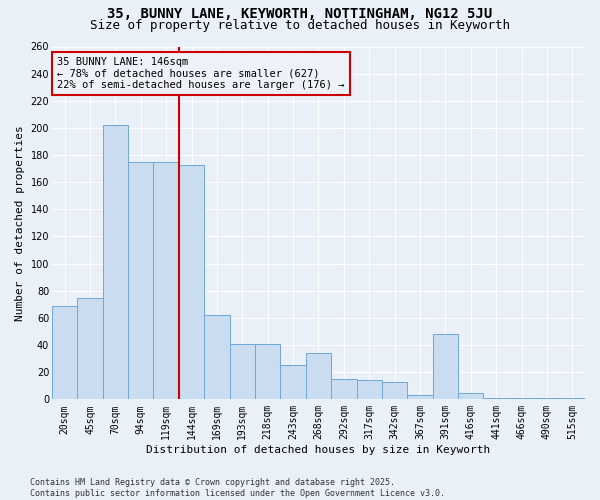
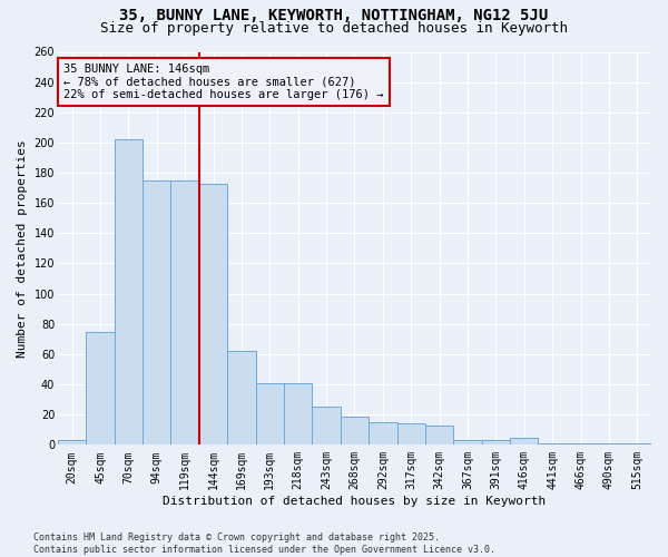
20sqm: 69 -> 3
268sqm: 34 -> 19
391sqm: 48 -> 3
